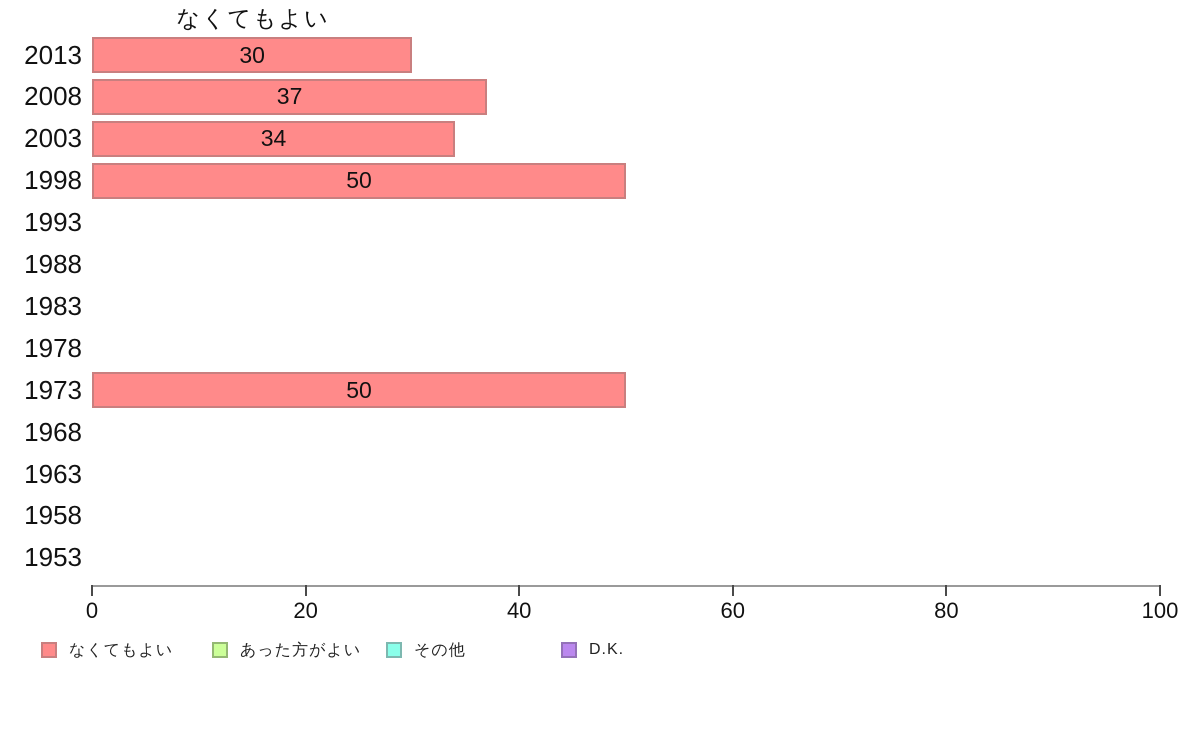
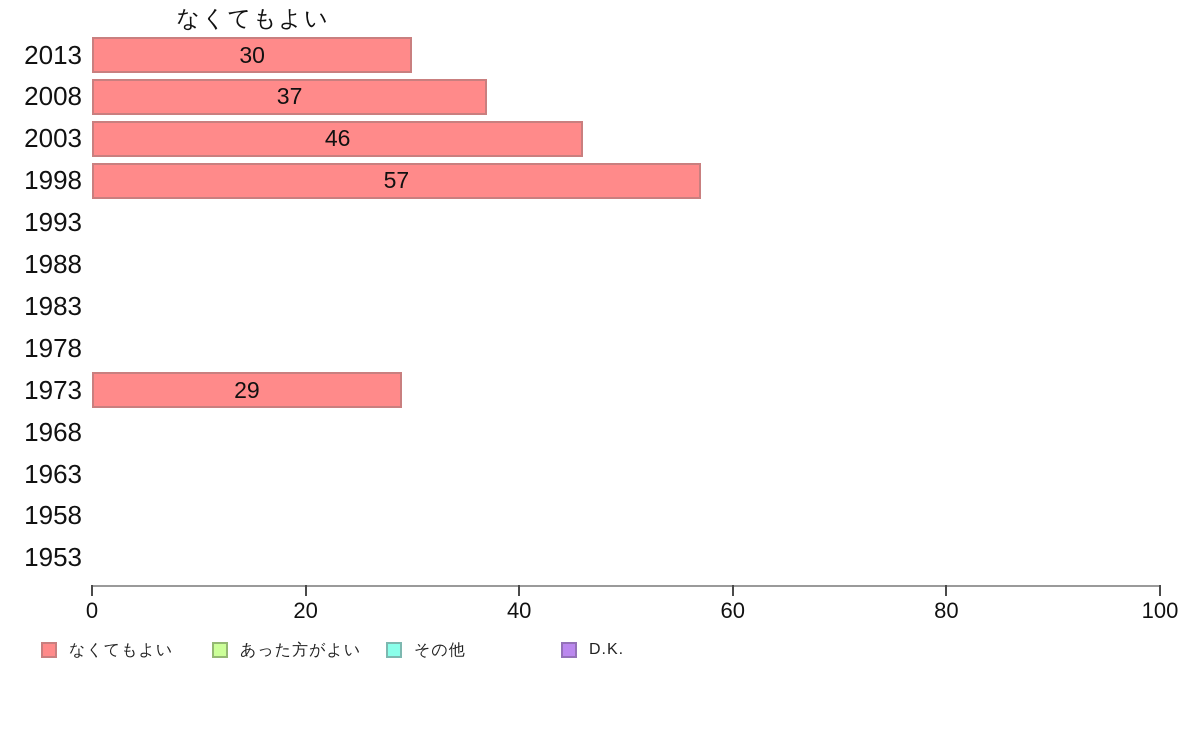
2003: 34 -> 46
1998: 50 -> 57
1973: 50 -> 29
